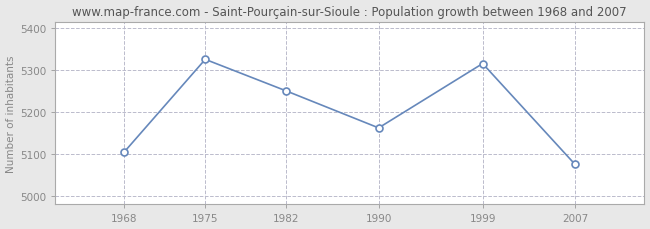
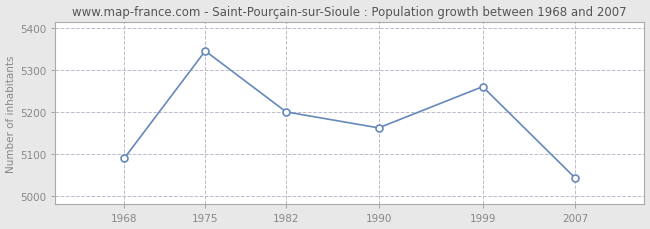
1968: 5105 -> 5090
1975: 5325 -> 5345
1982: 5250 -> 5200
1999: 5315 -> 5260
2007: 5075 -> 5043
